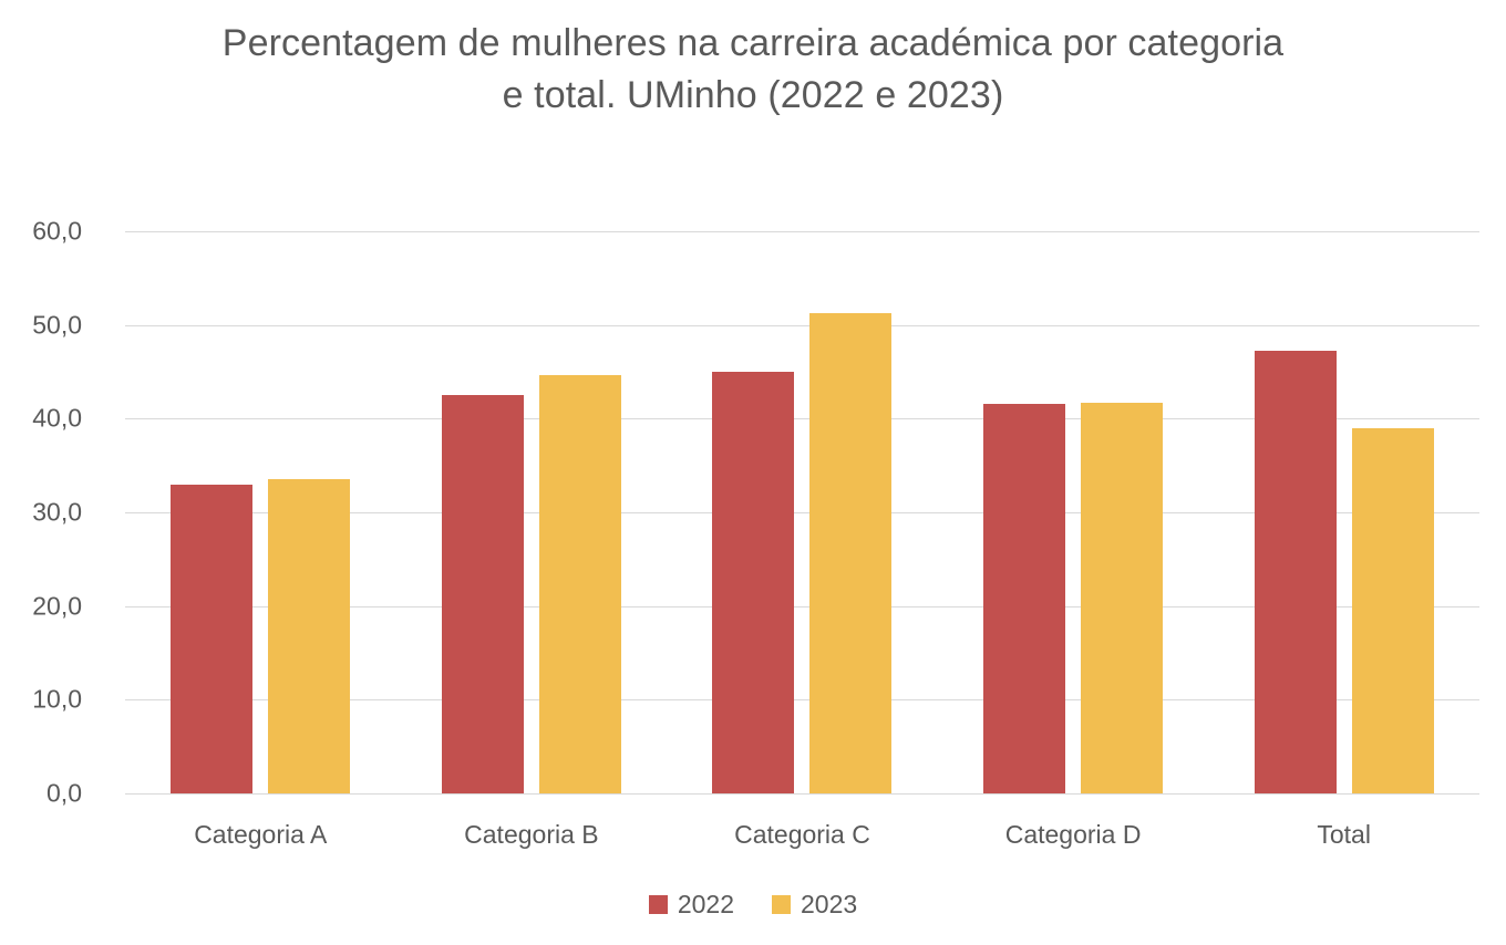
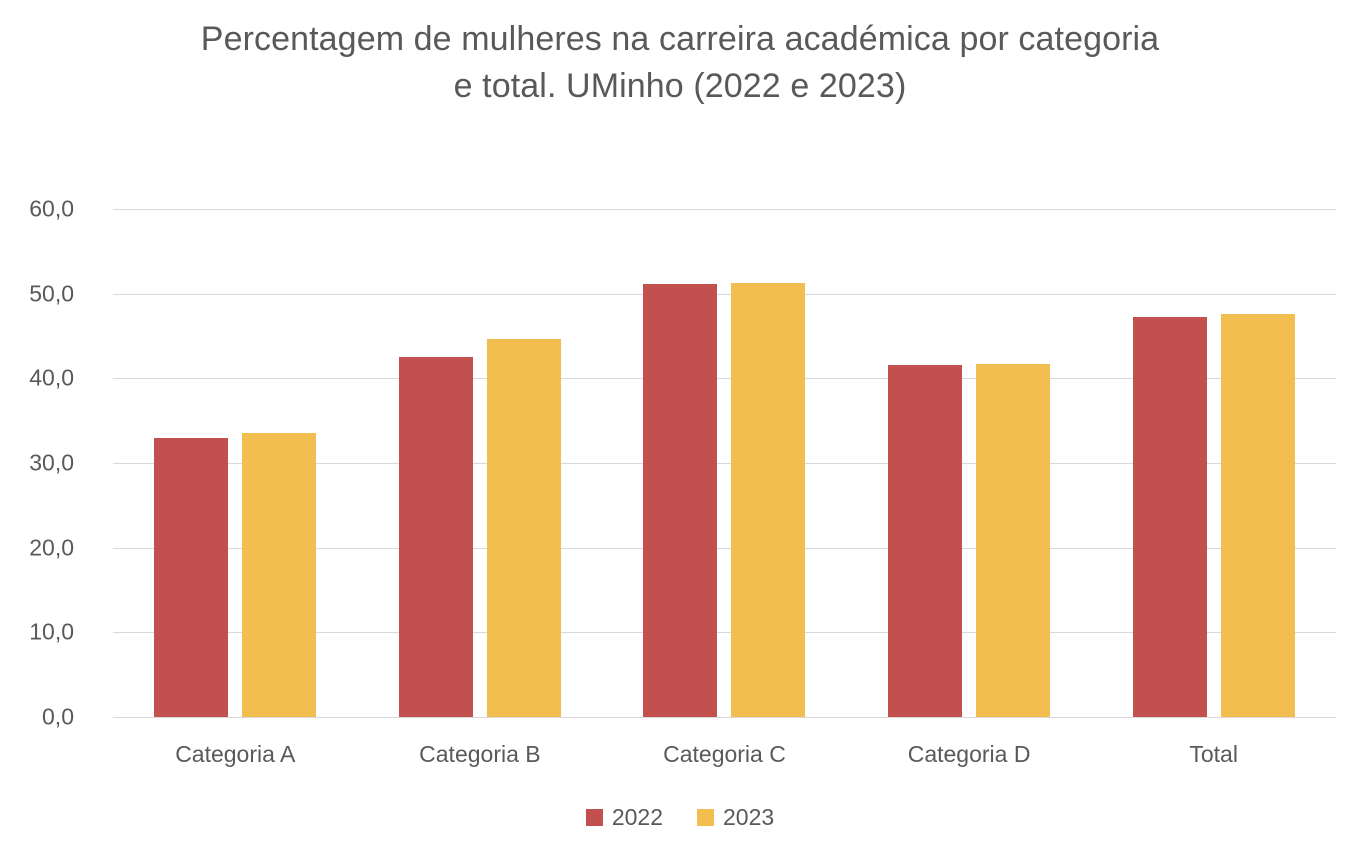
2022/Categoria C: 45 -> 51
2023/Total: 39 -> 48
